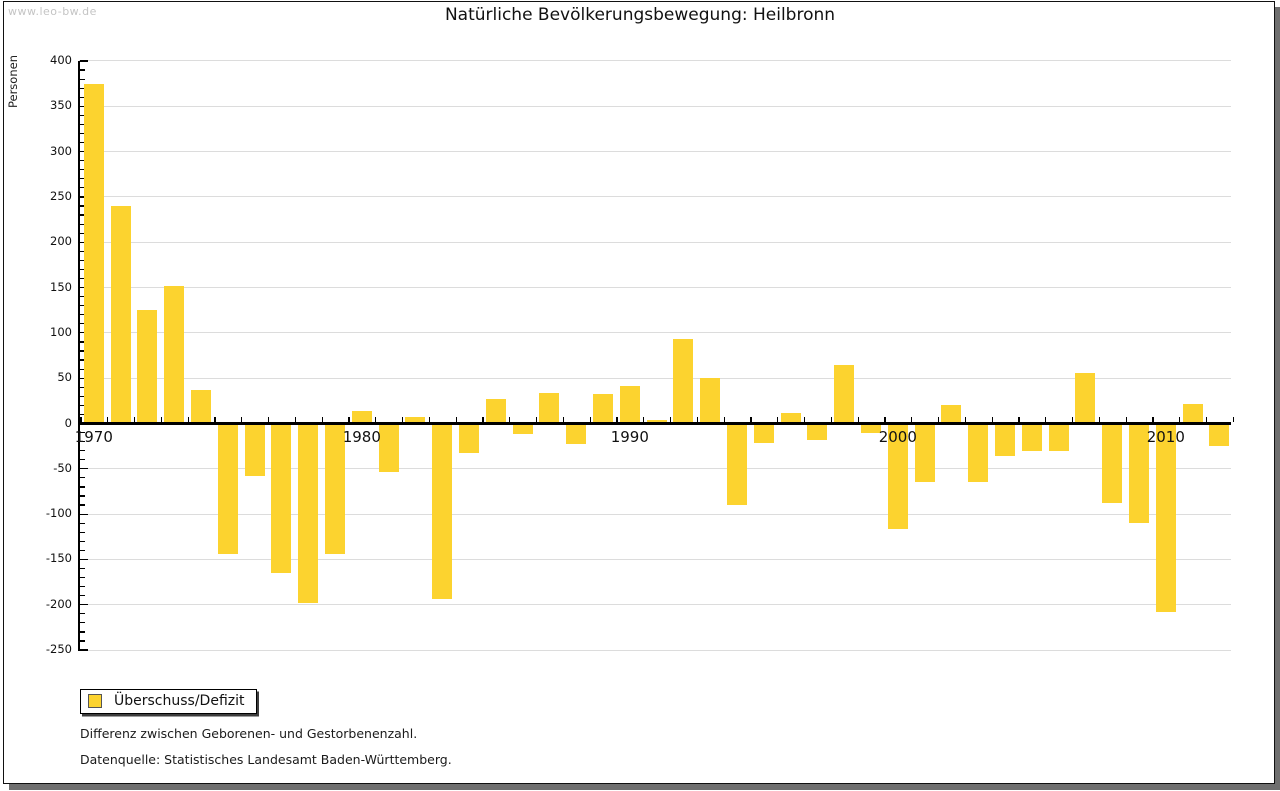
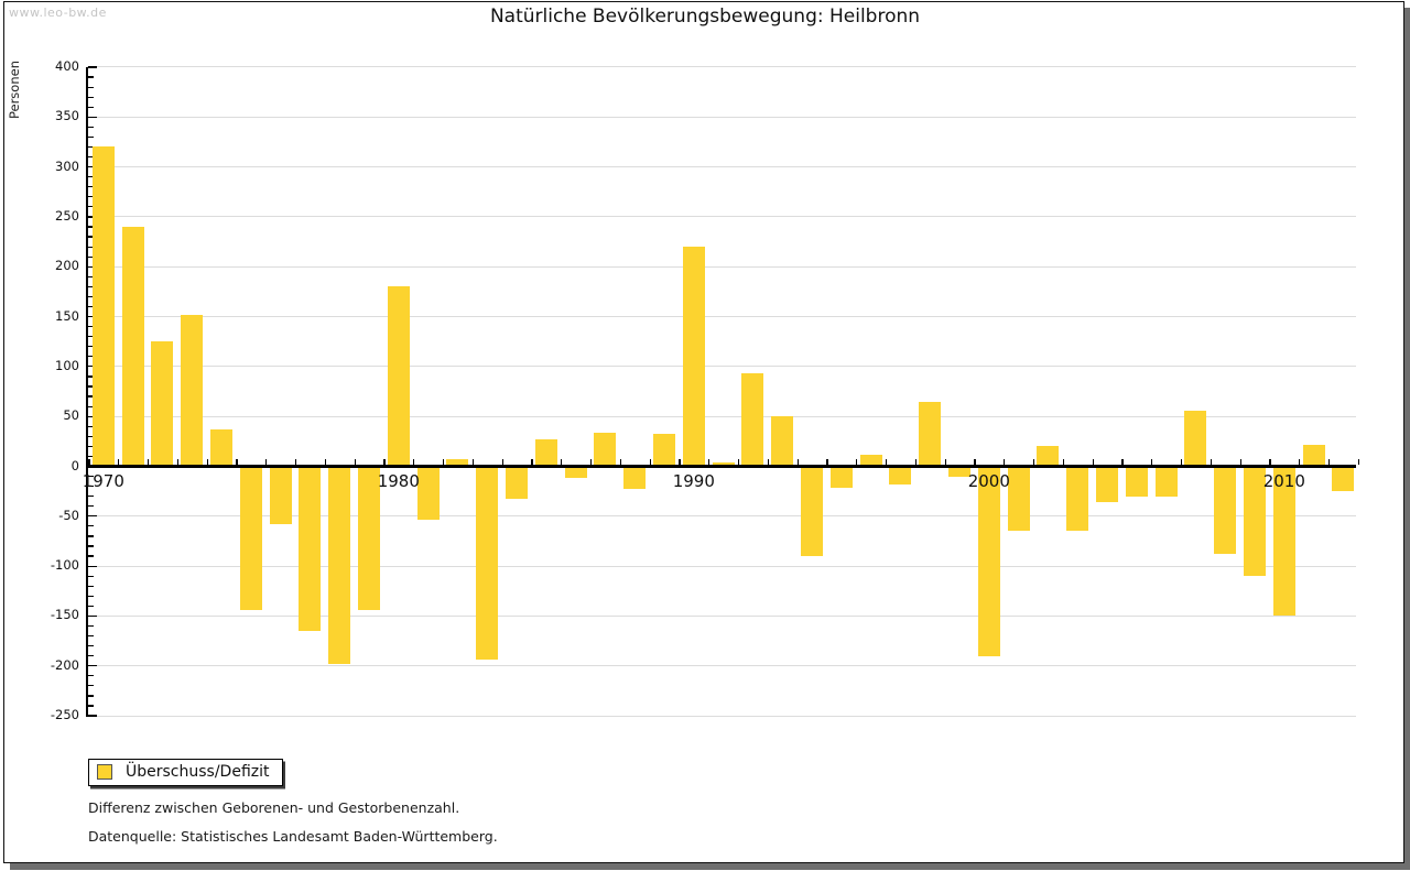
1970: 380 -> 320
1980: 10 -> 180
1990: 40 -> 220
2000: -120 -> -190
2010: -210 -> -150
